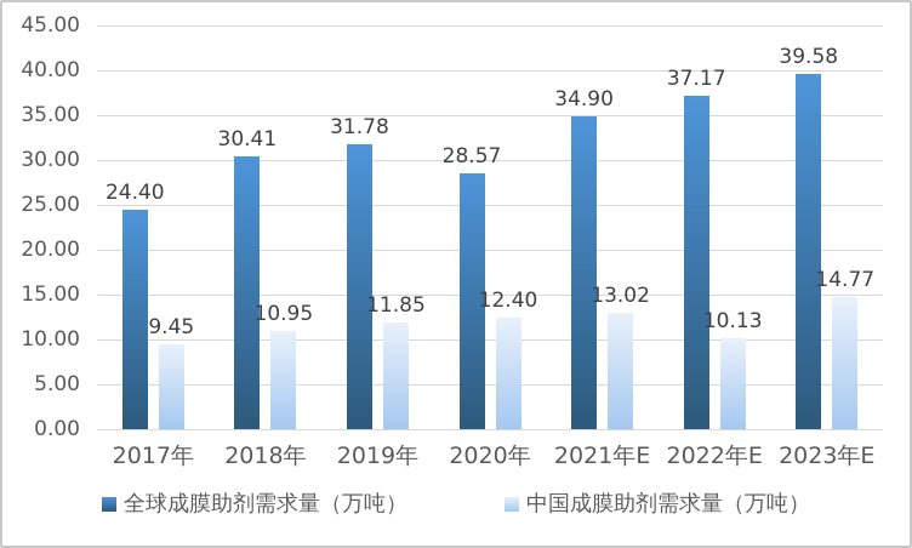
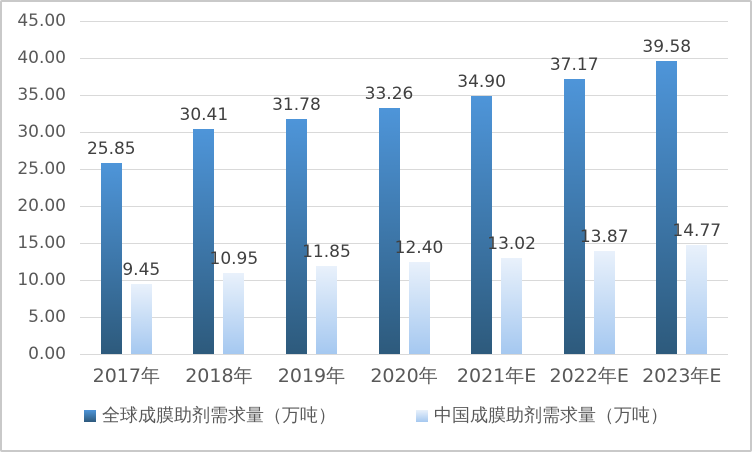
全球成膜助剂需求量（万吨）/2017年: 24.40 -> 25.85
全球成膜助剂需求量（万吨）/2020年: 28.57 -> 33.26
中国成膜助剂需求量（万吨）/2022年E: 10.13 -> 13.87
